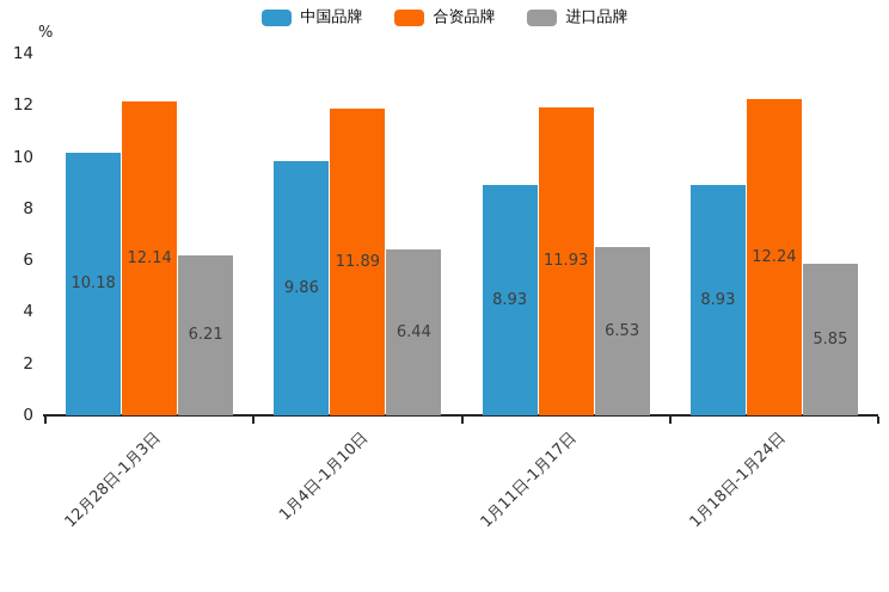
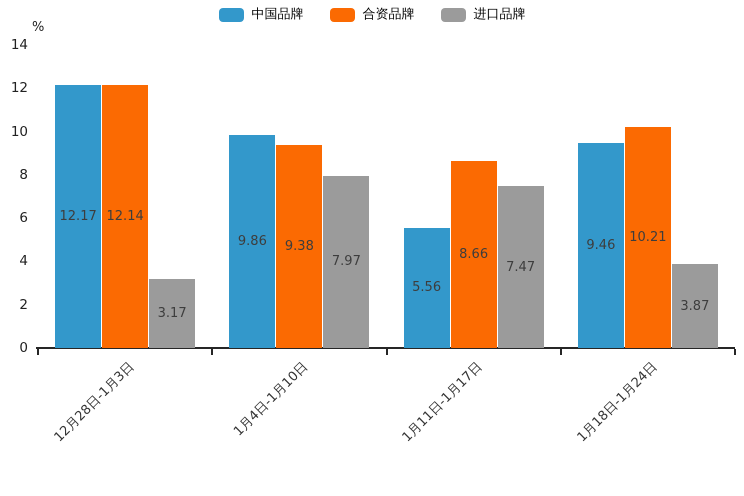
中国品牌/12月28日-1月3日: 10.18 -> 12.17
进口品牌/12月28日-1月3日: 6.21 -> 3.17
合资品牌/1月4日-1月10日: 11.89 -> 9.38
进口品牌/1月4日-1月10日: 6.44 -> 7.97
中国品牌/1月11日-1月17日: 8.93 -> 5.56
合资品牌/1月11日-1月17日: 11.93 -> 8.66
进口品牌/1月11日-1月17日: 6.53 -> 7.47
中国品牌/1月18日-1月24日: 8.93 -> 9.46
合资品牌/1月18日-1月24日: 12.24 -> 10.21
进口品牌/1月18日-1月24日: 5.85 -> 3.87
